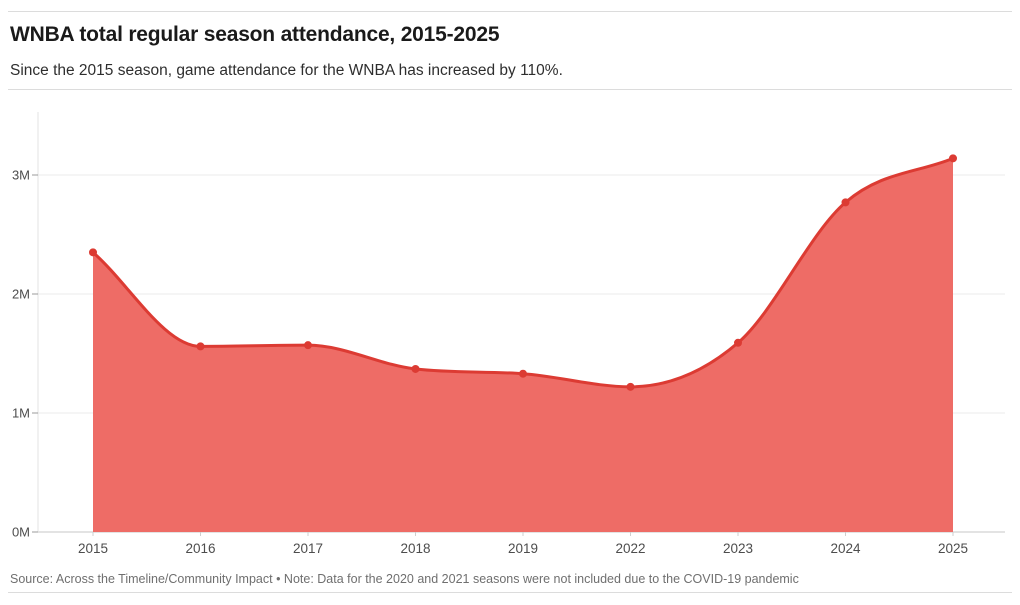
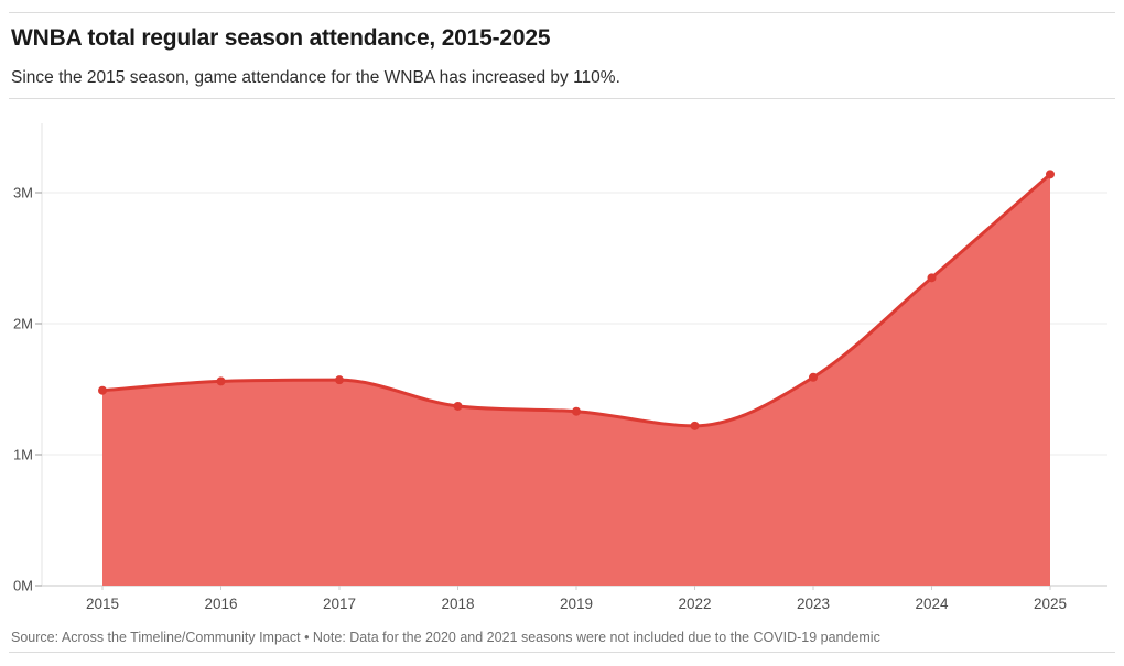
2015: 2.35M -> 1.49M
2024: 2.77M -> 2.35M
